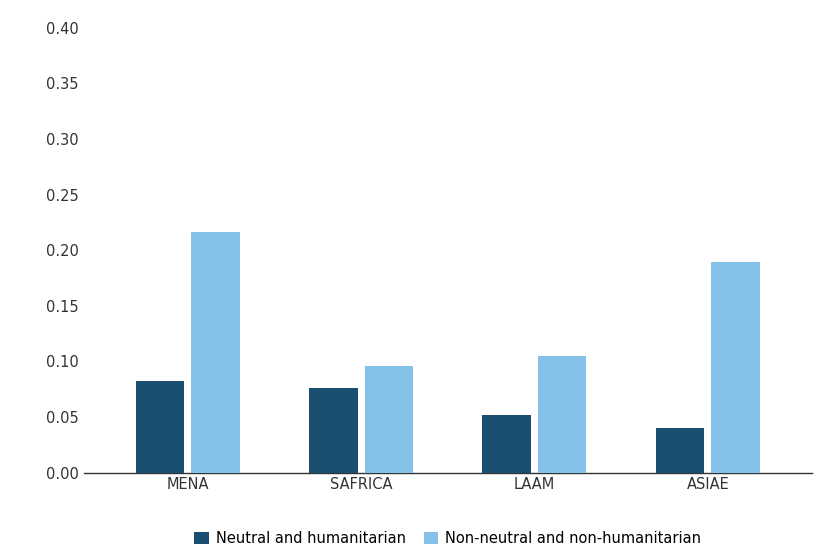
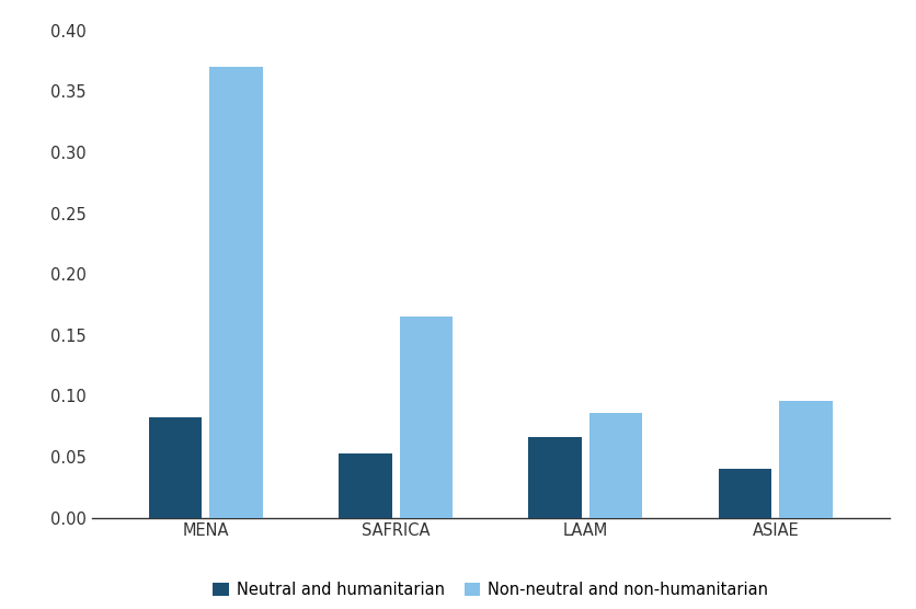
Non-neutral and non-humanitarian/MENA: 0.216 -> 0.370
Neutral and humanitarian/SAFRICA: 0.076 -> 0.053
Non-neutral and non-humanitarian/SAFRICA: 0.096 -> 0.165
Neutral and humanitarian/LAAM: 0.052 -> 0.066
Non-neutral and non-humanitarian/LAAM: 0.105 -> 0.086
Non-neutral and non-humanitarian/ASIAE: 0.189 -> 0.096
